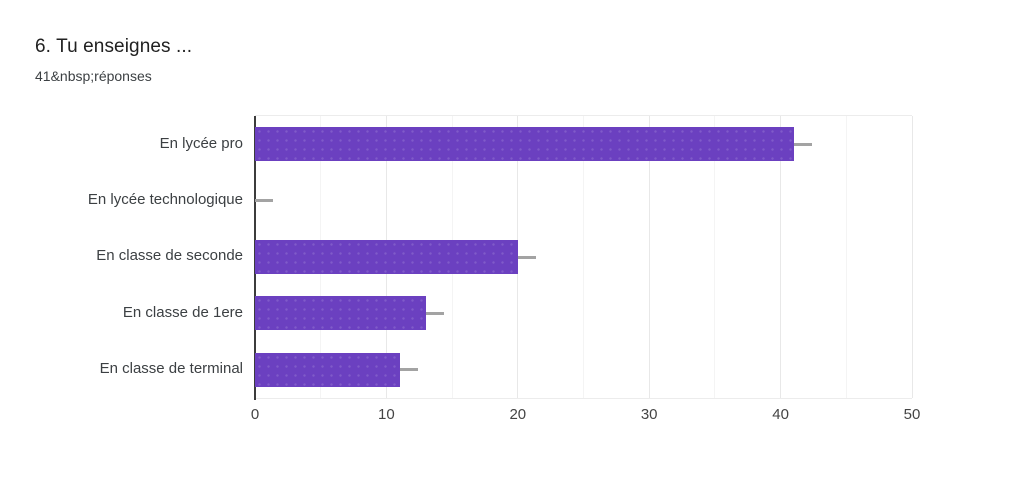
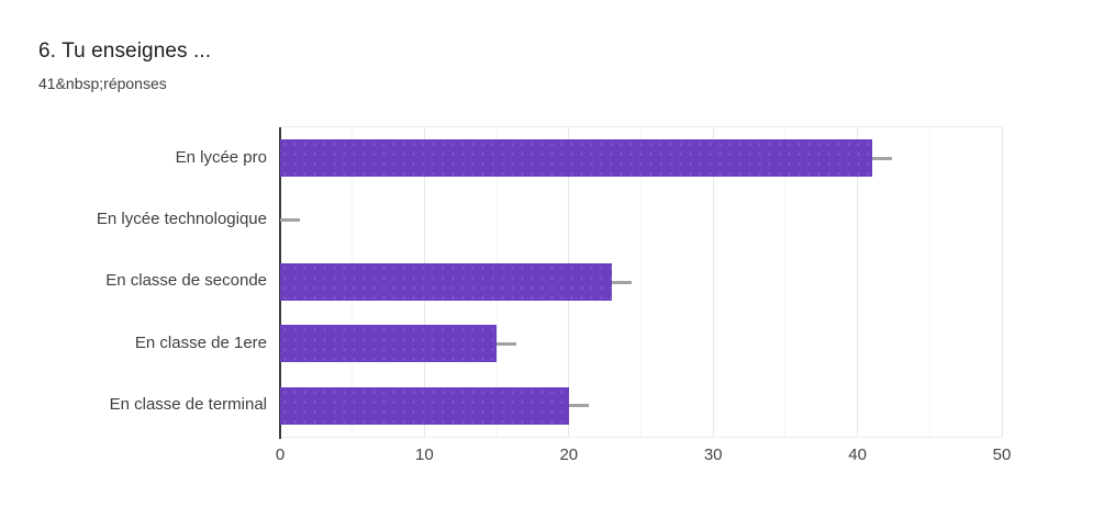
En classe de seconde: 20 -> 23
En classe de 1ere: 13 -> 15
En classe de terminal: 11 -> 20
